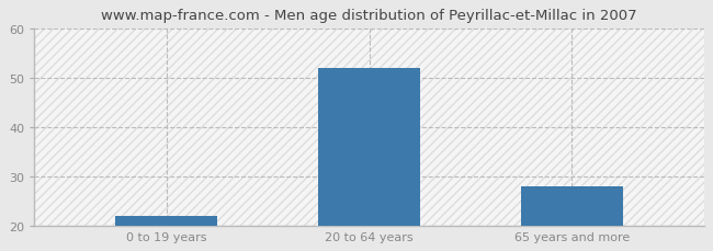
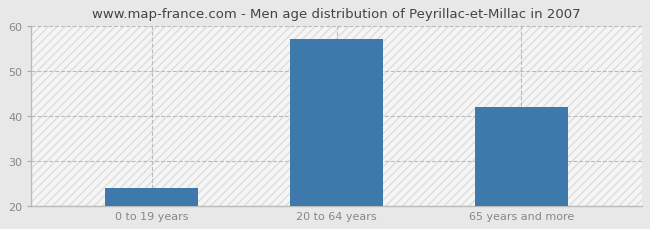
0 to 19 years: 22 -> 24
20 to 64 years: 52 -> 57
65 years and more: 28 -> 42
